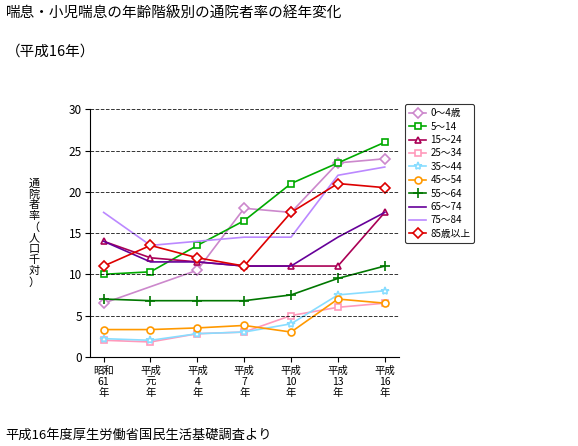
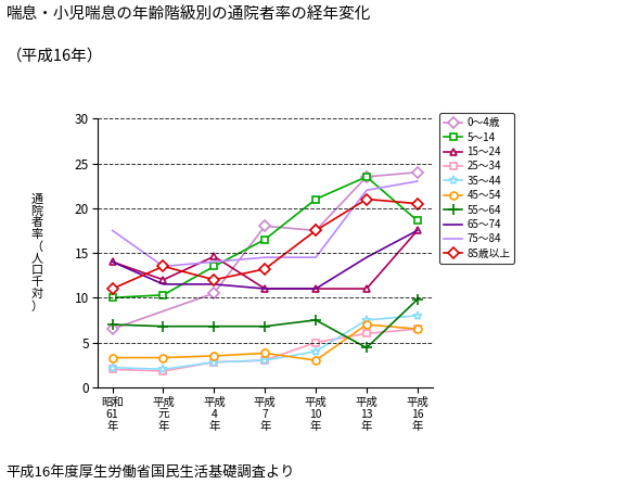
15〜24/平成 4 年: 11.5 -> 14.6
85歳以上/平成 7 年: 11.0 -> 13.2
55〜64/平成 13 年: 9.5 -> 4.4
5〜14/平成 16 年: 26.0 -> 18.6
55〜64/平成 16 年: 11.0 -> 9.8
